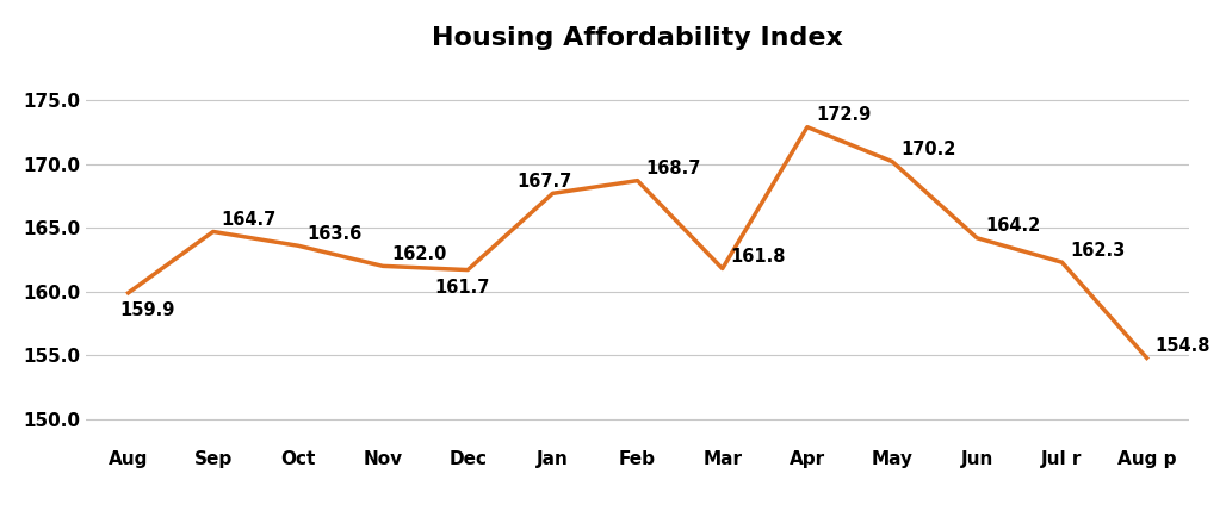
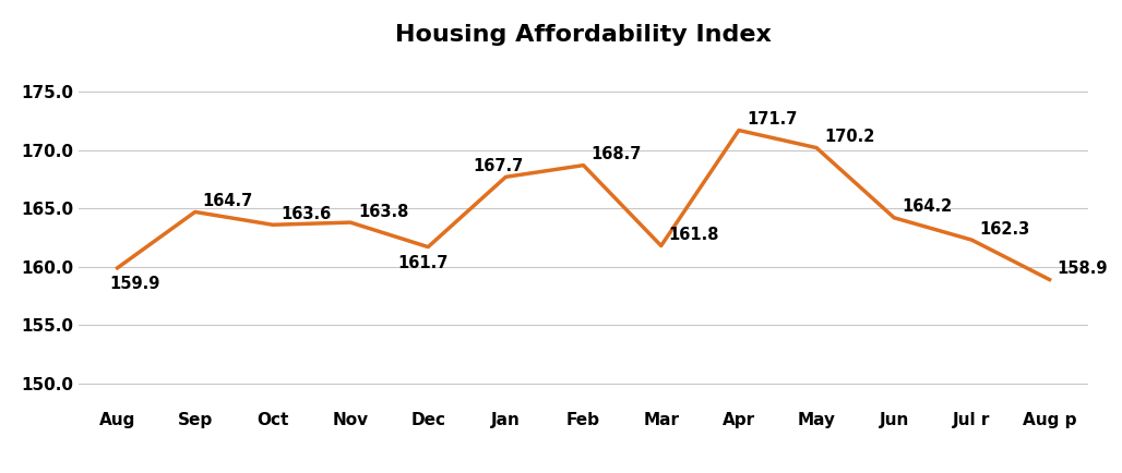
Nov: 162.0 -> 163.8
Apr: 172.9 -> 171.7
Aug p: 154.8 -> 158.9
